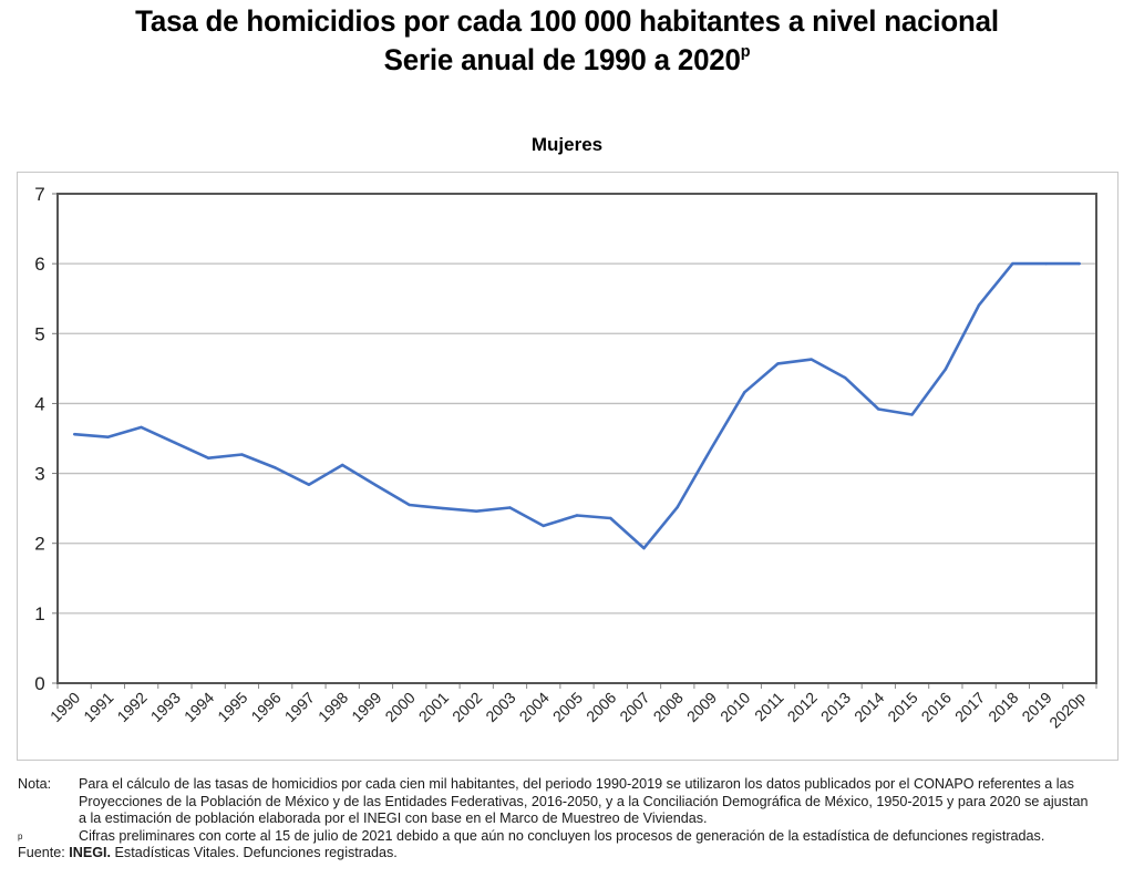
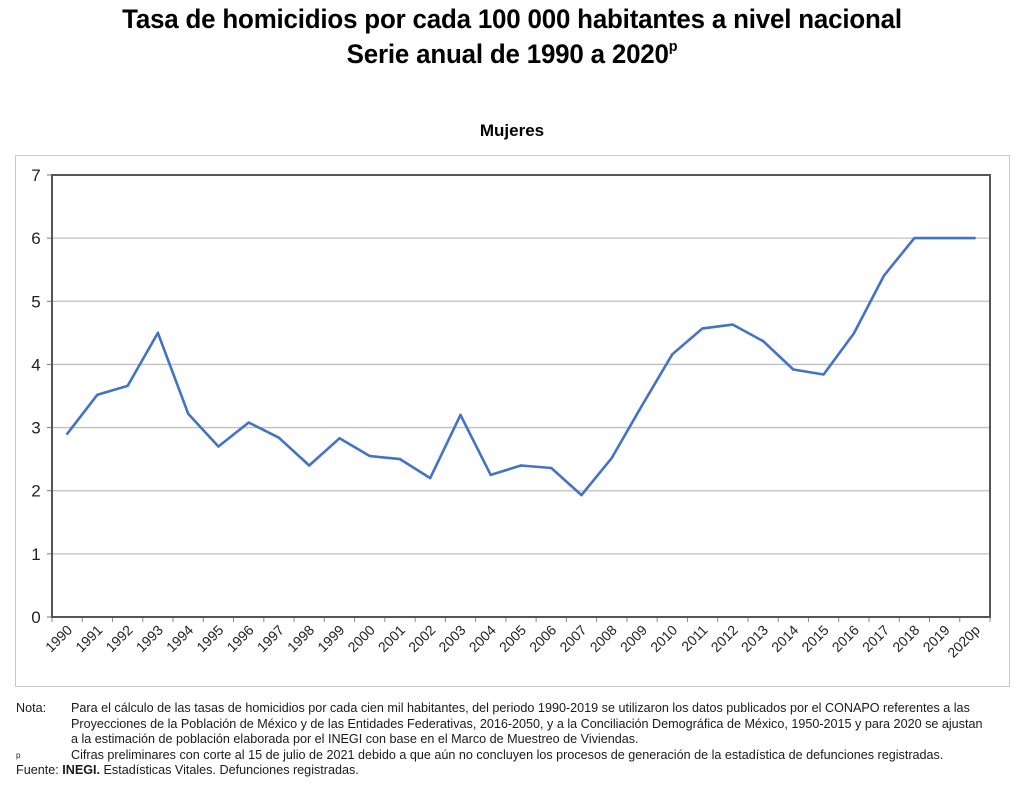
1990: 3.6 -> 2.9
1993: 3.4 -> 4.5
1995: 3.3 -> 2.7
1998: 3.1 -> 2.4
2002: 2.5 -> 2.2
2003: 2.5 -> 3.2
